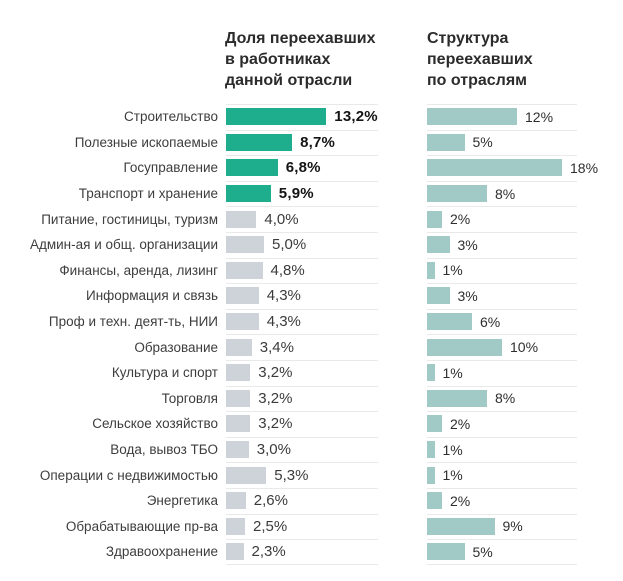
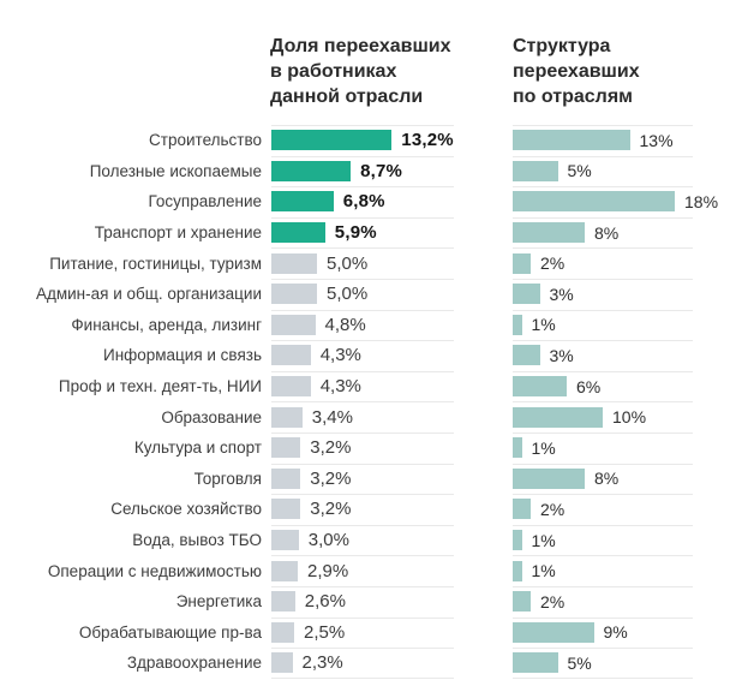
Структура переехавших по отраслям/Строительство: 12% -> 13%
Доля переехавших в работниках данной отрасли/Питание, гостиницы, туризм: 4,0% -> 5,0%
Доля переехавших в работниках данной отрасли/Операции с недвижимостью: 5,3% -> 2,9%
